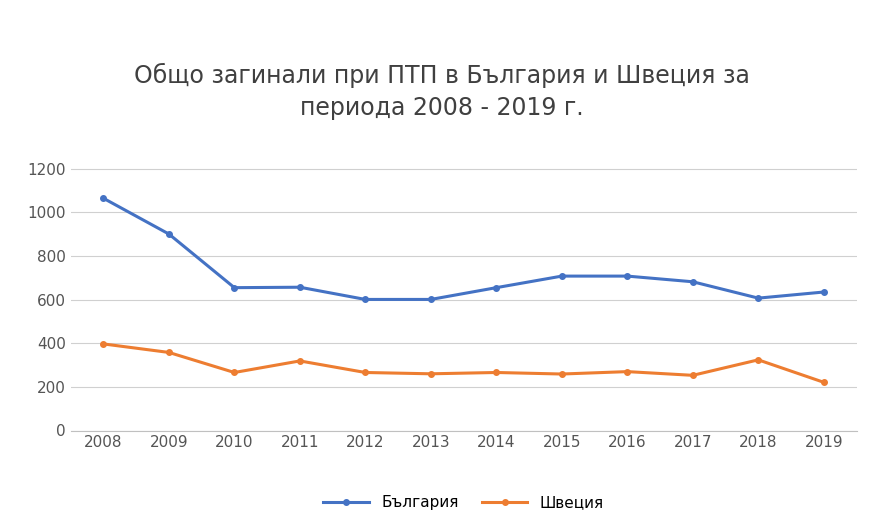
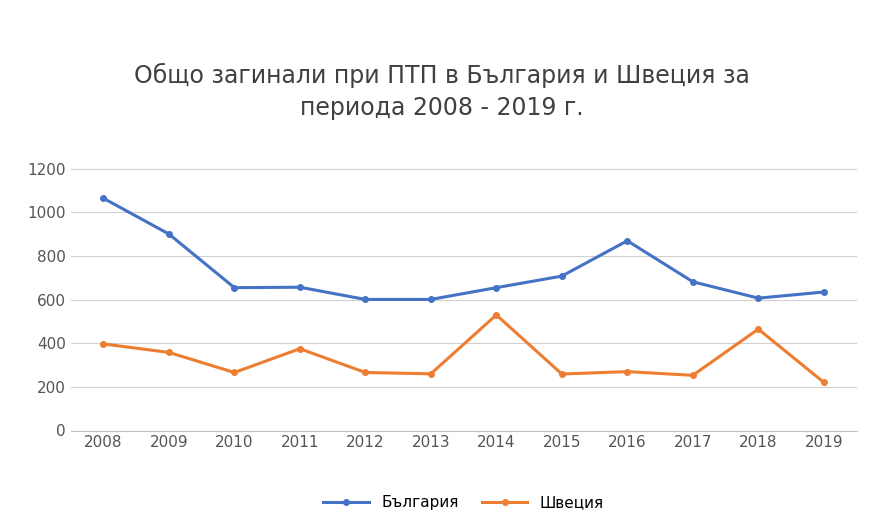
Швеция/2011: 319 -> 375
Швеция/2014: 266 -> 530
България/2016: 708 -> 870
Швеция/2018: 324 -> 465
